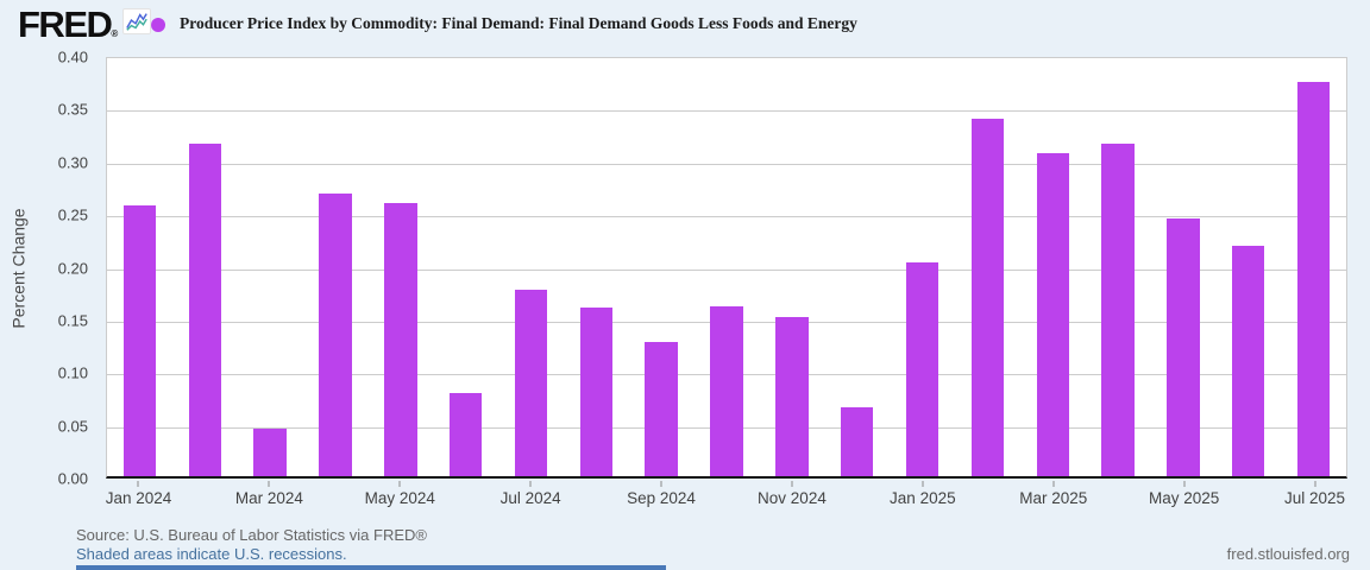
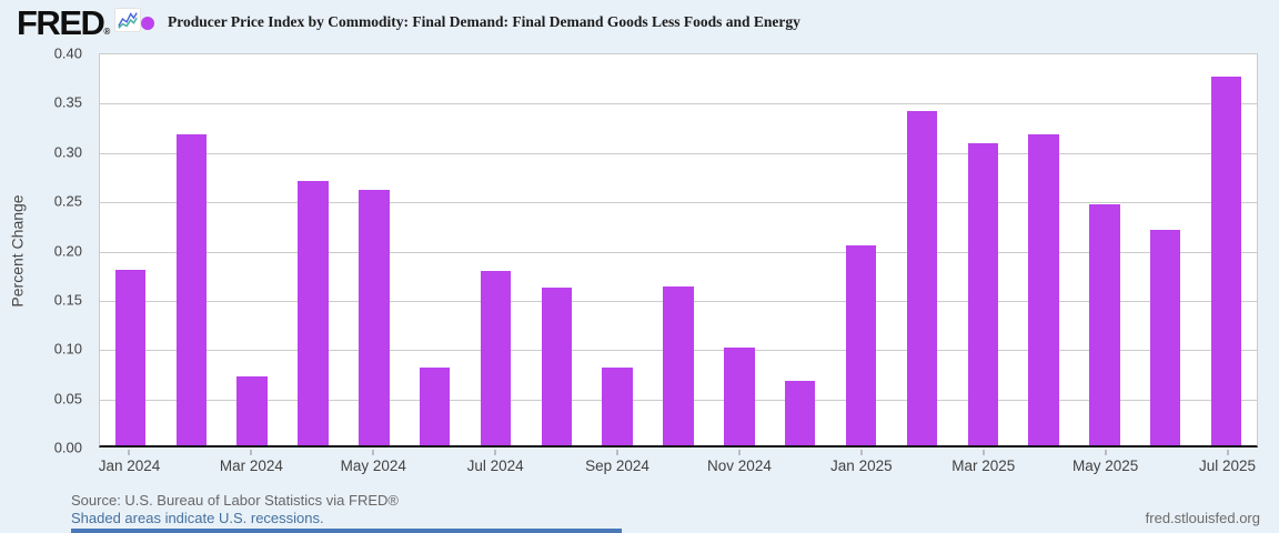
Jan 2024: 0.26 -> 0.18
Mar 2024: 0.05 -> 0.07
Sep 2024: 0.13 -> 0.08
Nov 2024: 0.15 -> 0.10
